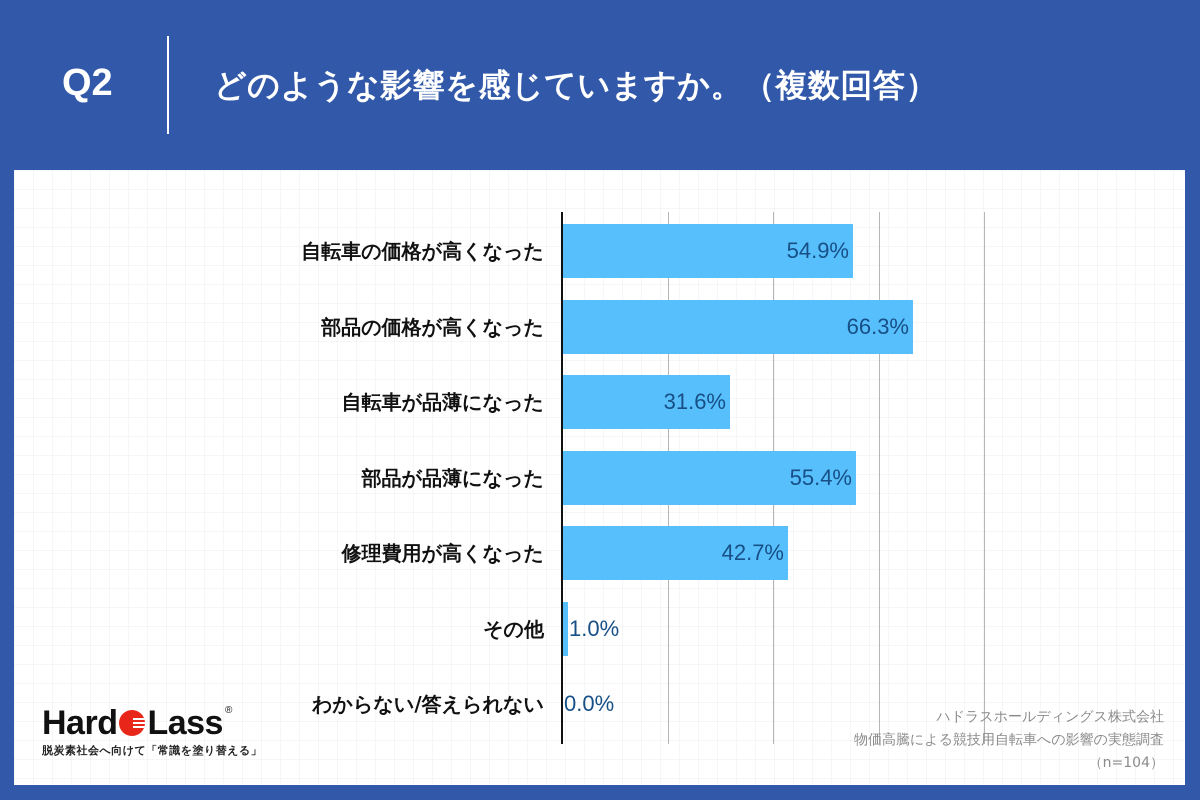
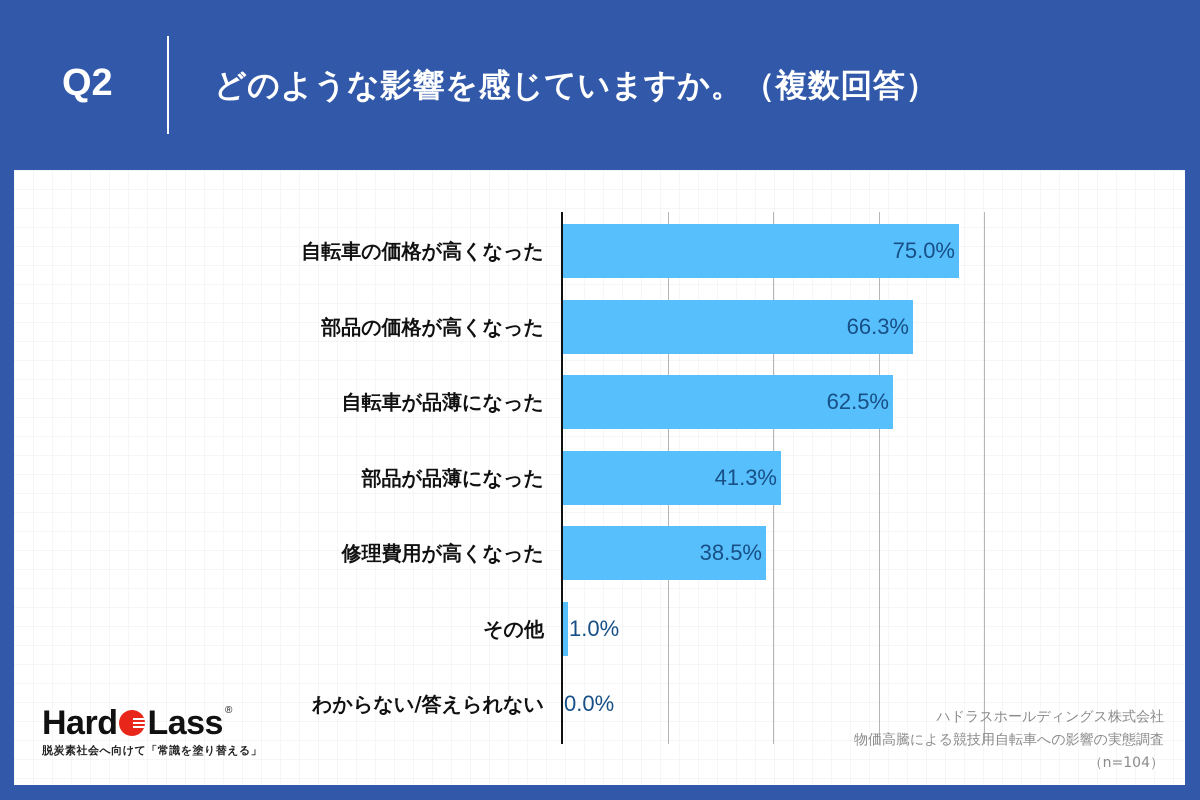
自転車の価格が高くなった: 54.9% -> 75.0%
自転車が品薄になった: 31.6% -> 62.5%
部品が品薄になった: 55.4% -> 41.3%
修理費用が高くなった: 42.7% -> 38.5%
